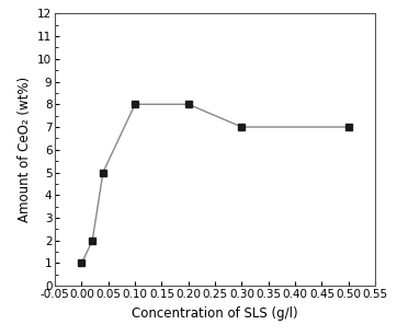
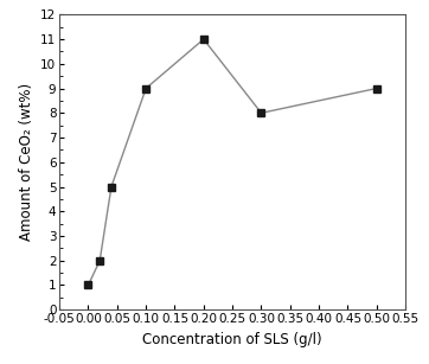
0.10: 8 -> 9
0.20: 8 -> 11
0.30: 7 -> 8
0.50: 7 -> 9
